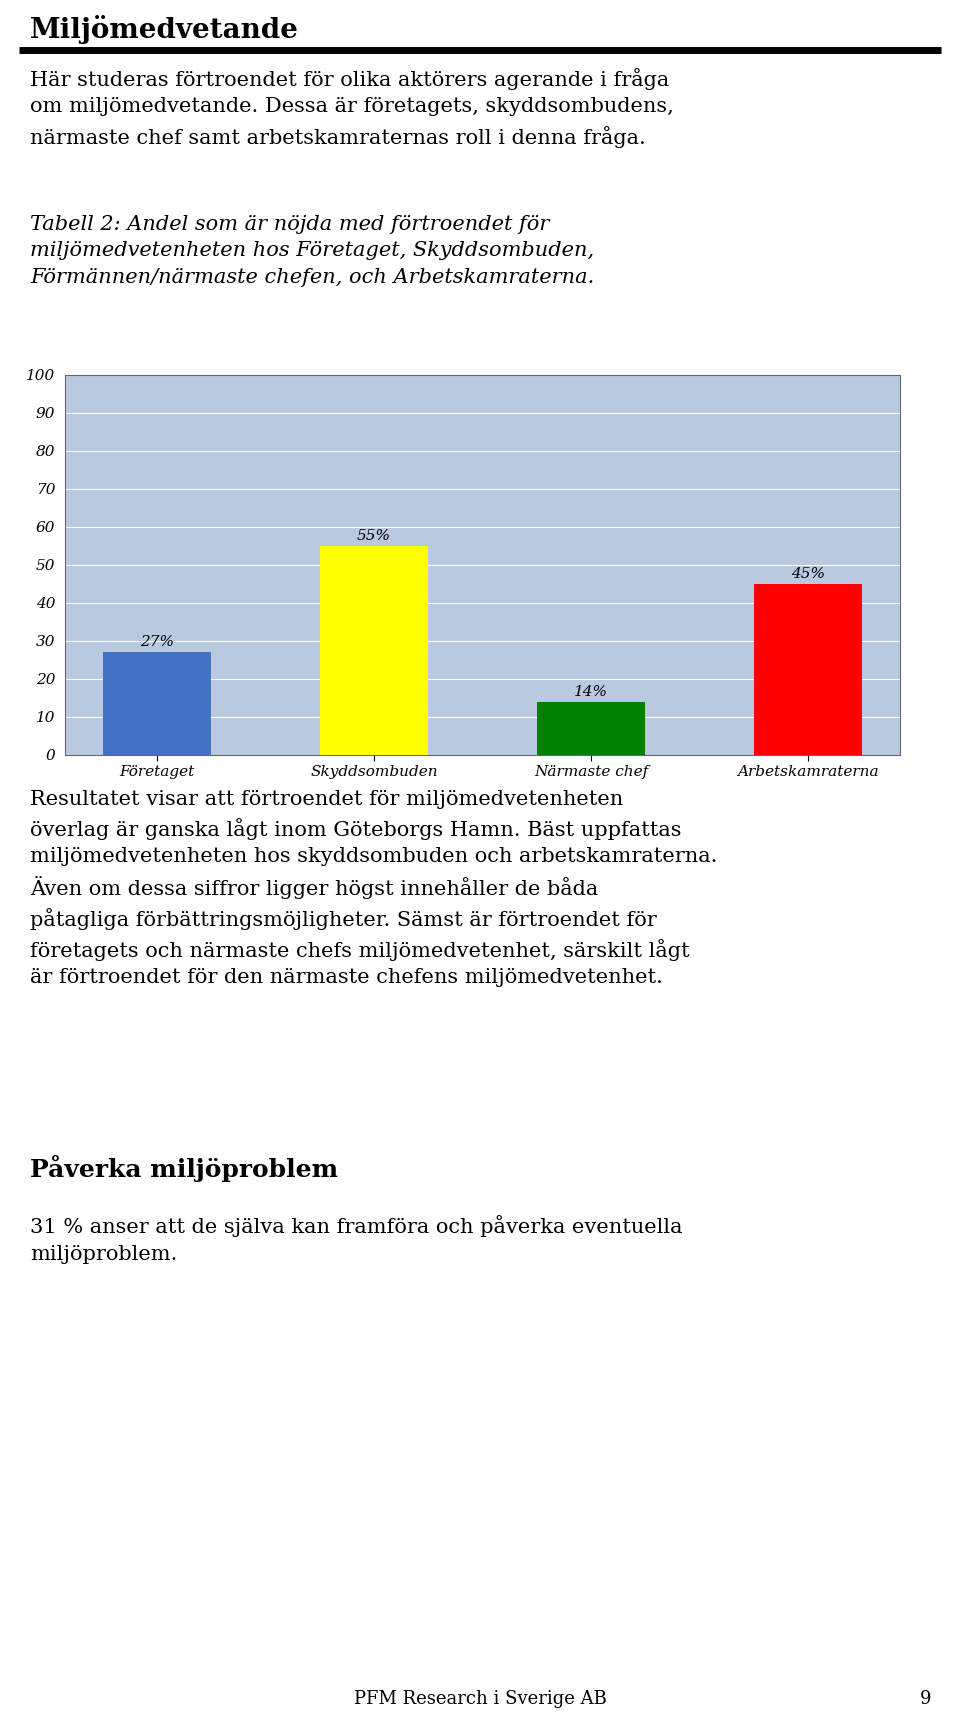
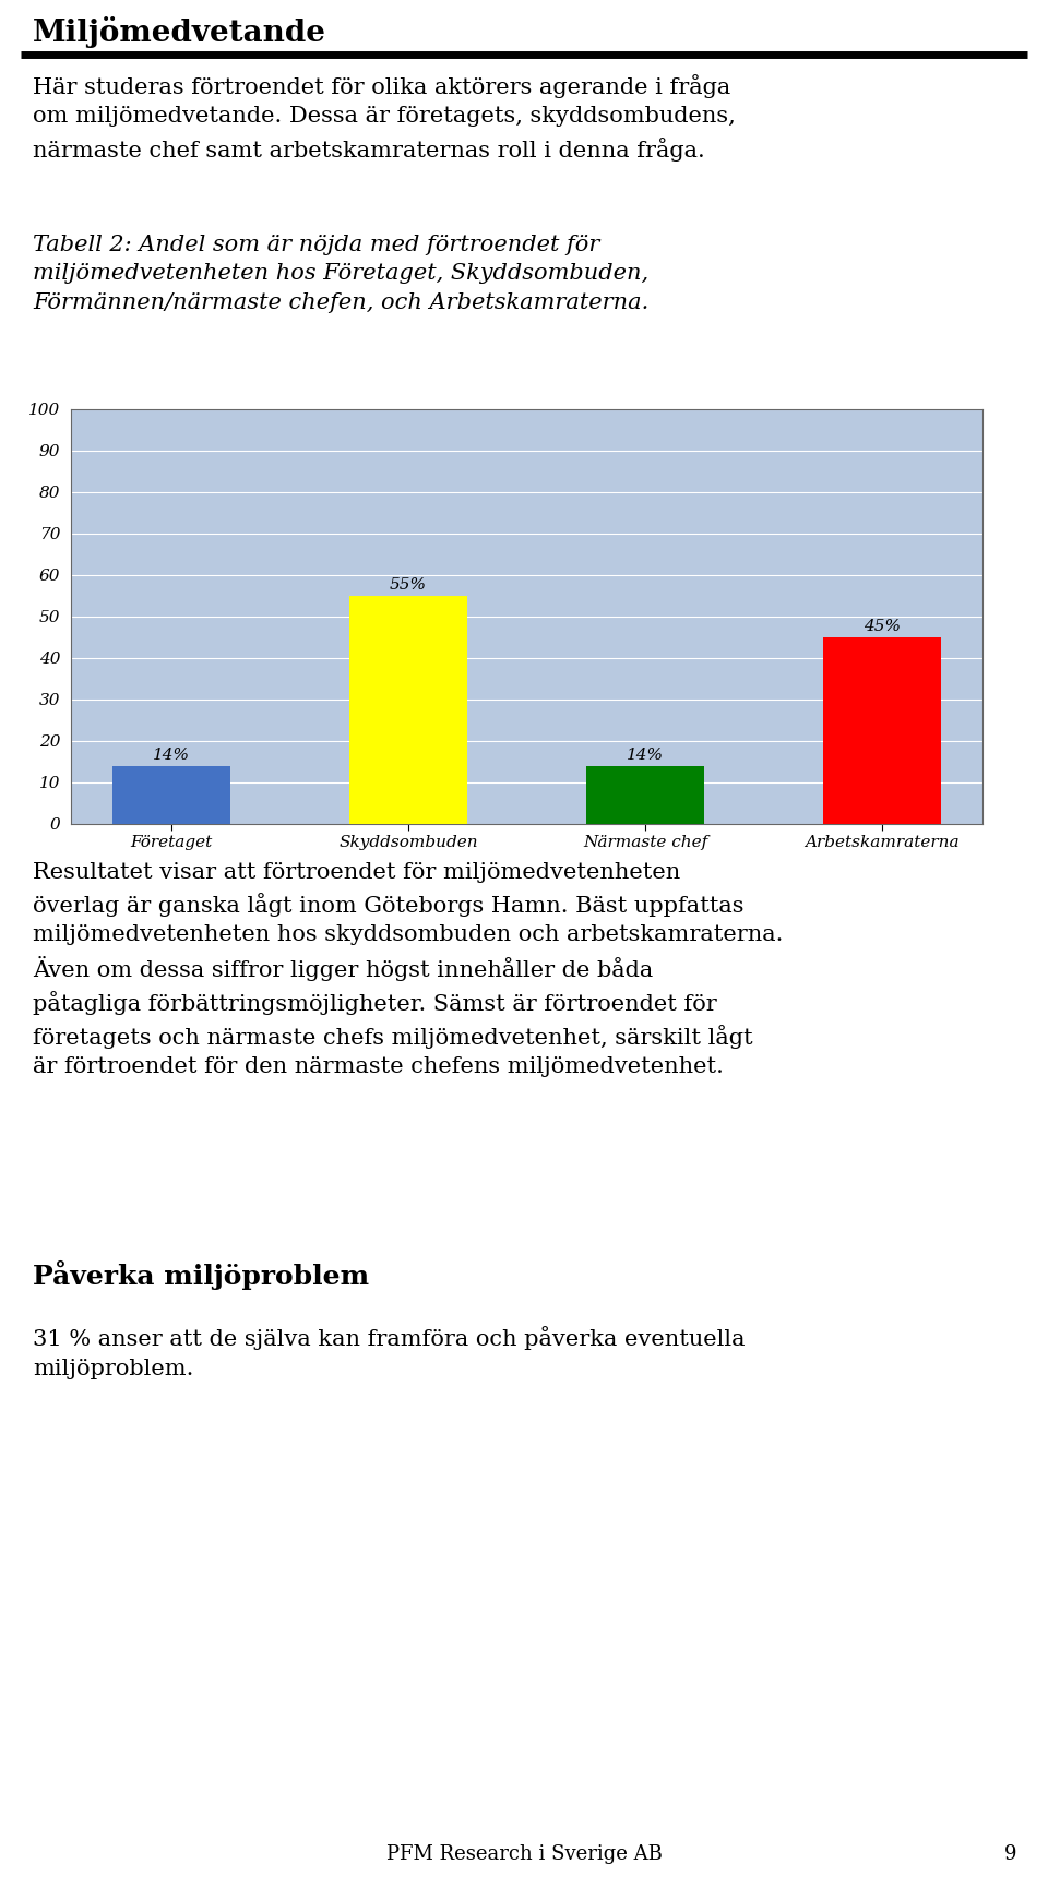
Företaget: 27% -> 14%
